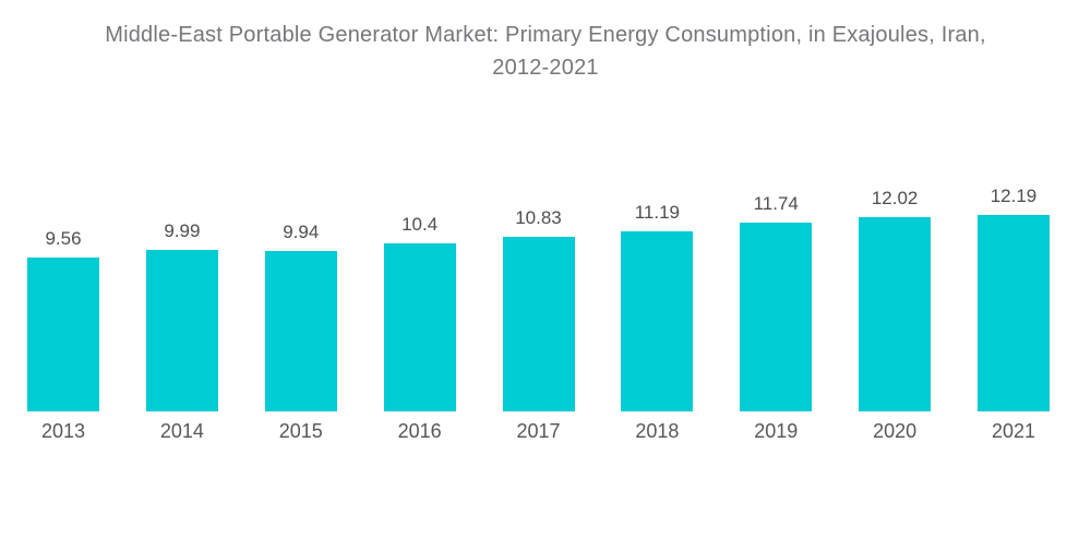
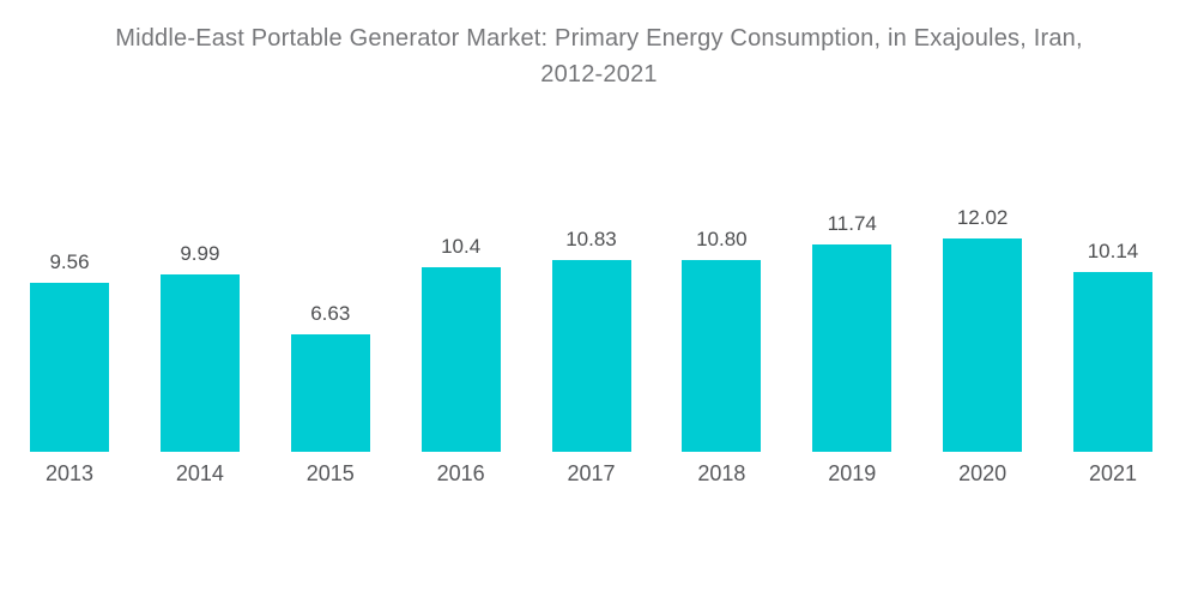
2015: 9.94 -> 6.63
2018: 11.19 -> 10.80
2021: 12.19 -> 10.14
